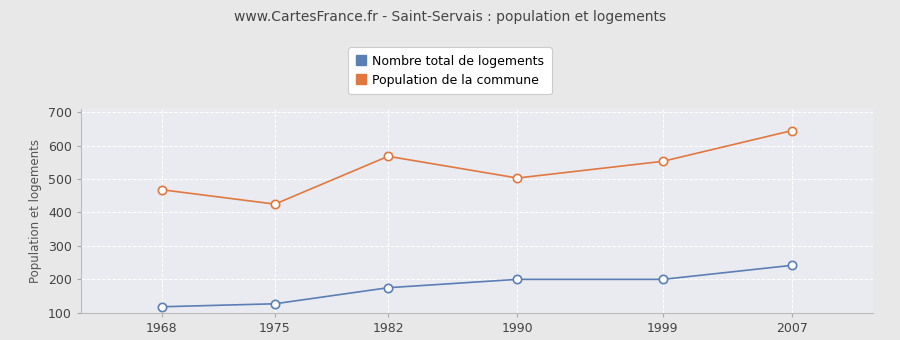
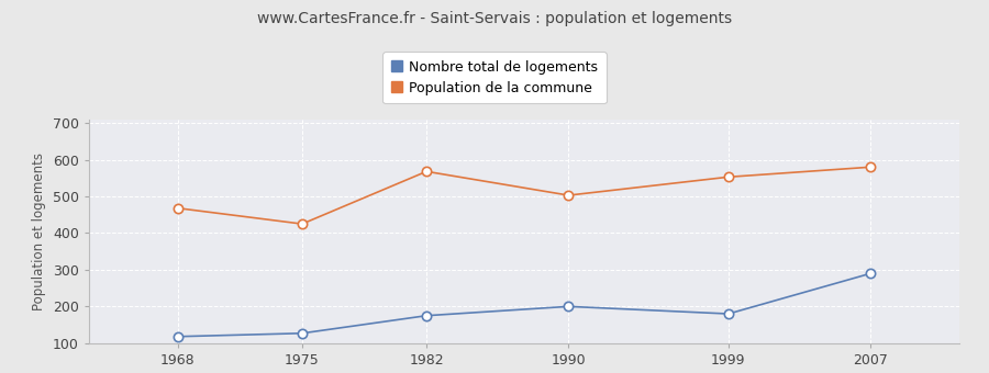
Nombre total de logements/1999: 200 -> 180
Nombre total de logements/2007: 242 -> 290
Population de la commune/2007: 645 -> 580
